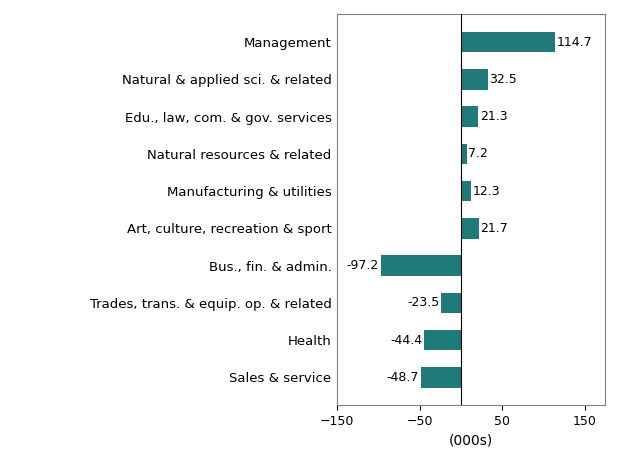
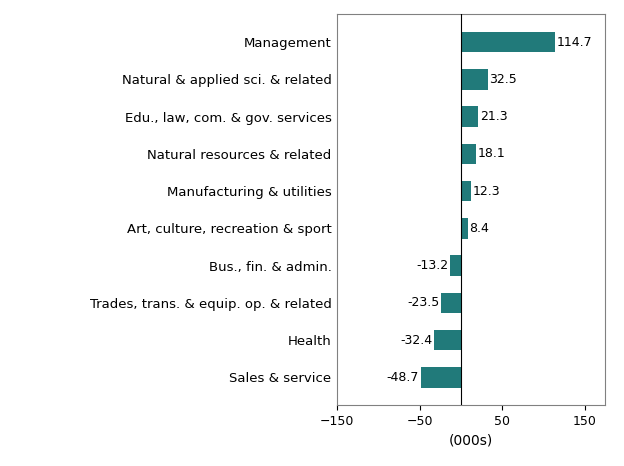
Natural resources & related: 7.2 -> 18.1
Art, culture, recreation & sport: 21.7 -> 8.4
Bus., fin. & admin.: -97.2 -> -13.2
Health: -44.4 -> -32.4
